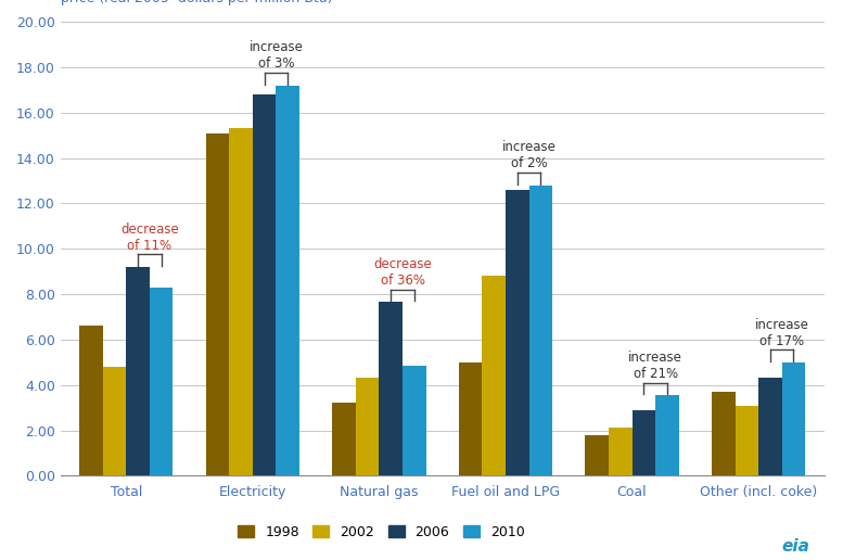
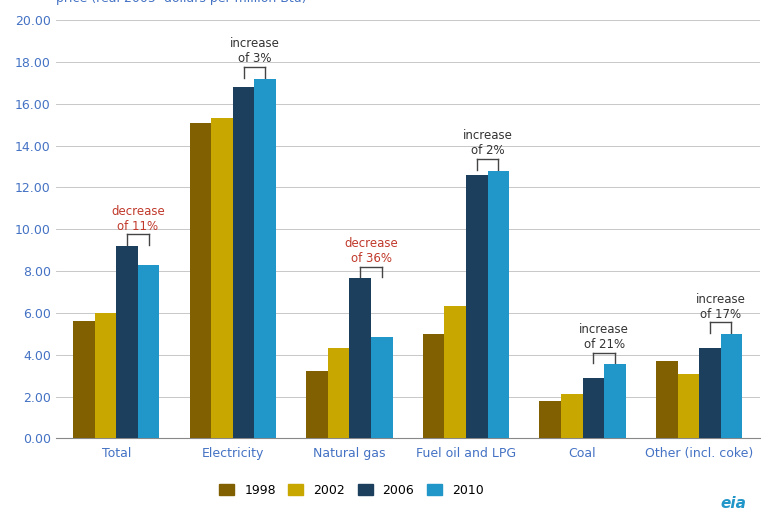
1998/Total: 6.6 -> 5.6
2002/Total: 4.80 -> 6.00
2002/Fuel oil and LPG: 8.80 -> 6.35
